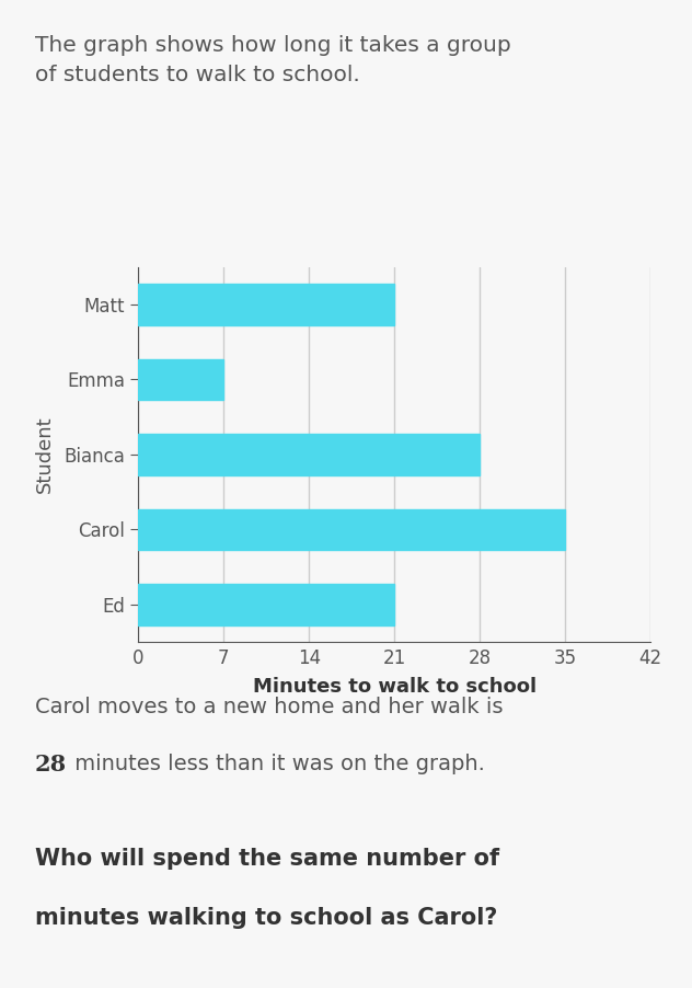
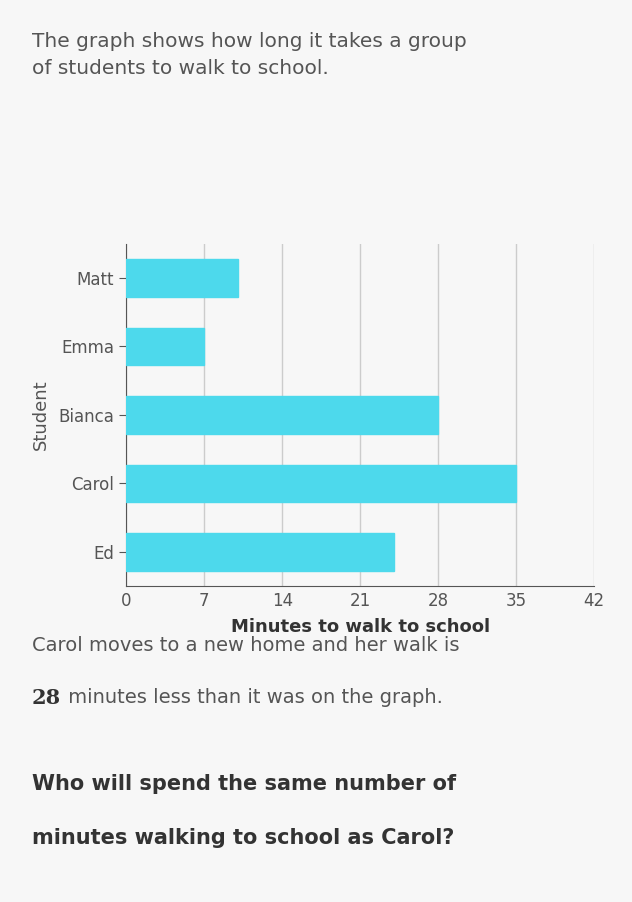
Matt: 21 -> 10
Ed: 21 -> 24
